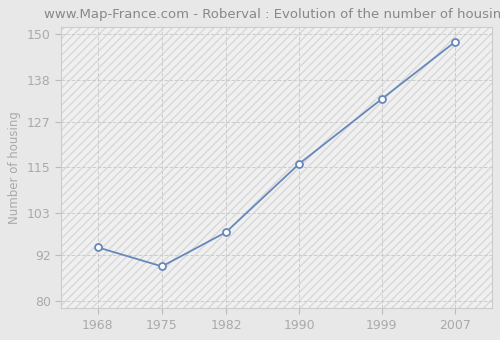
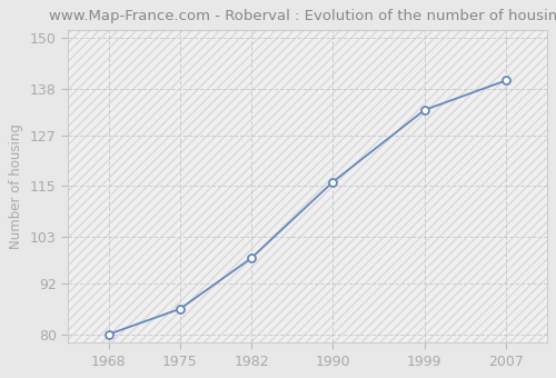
1968: 94 -> 80
1975: 89 -> 86
2007: 148 -> 140
